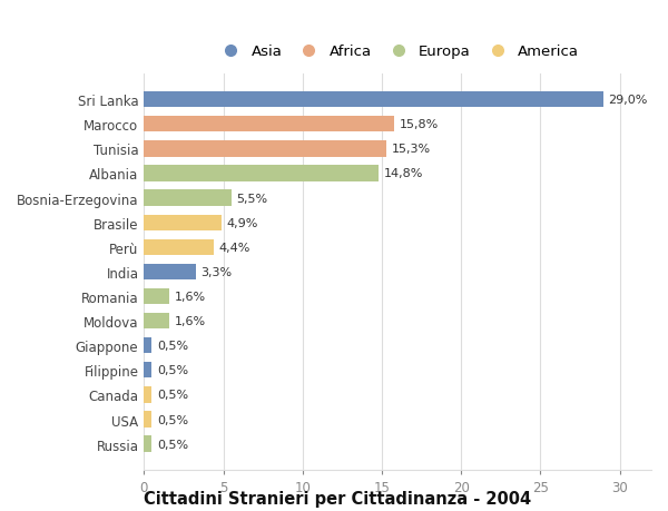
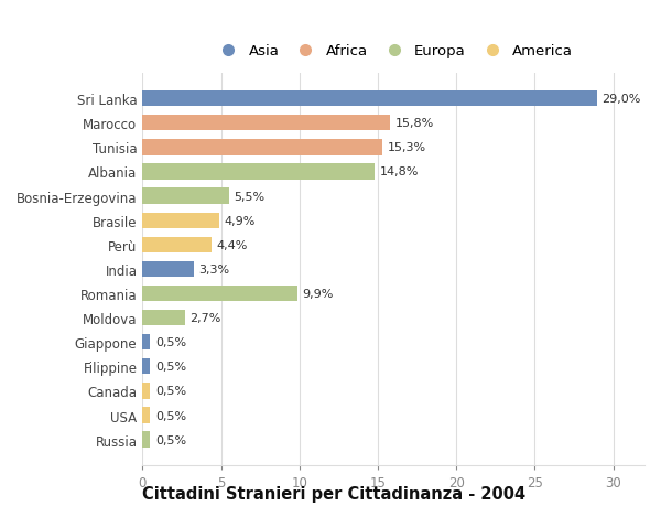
Romania: 1,6% -> 9,9%
Moldova: 1,6% -> 2,7%
